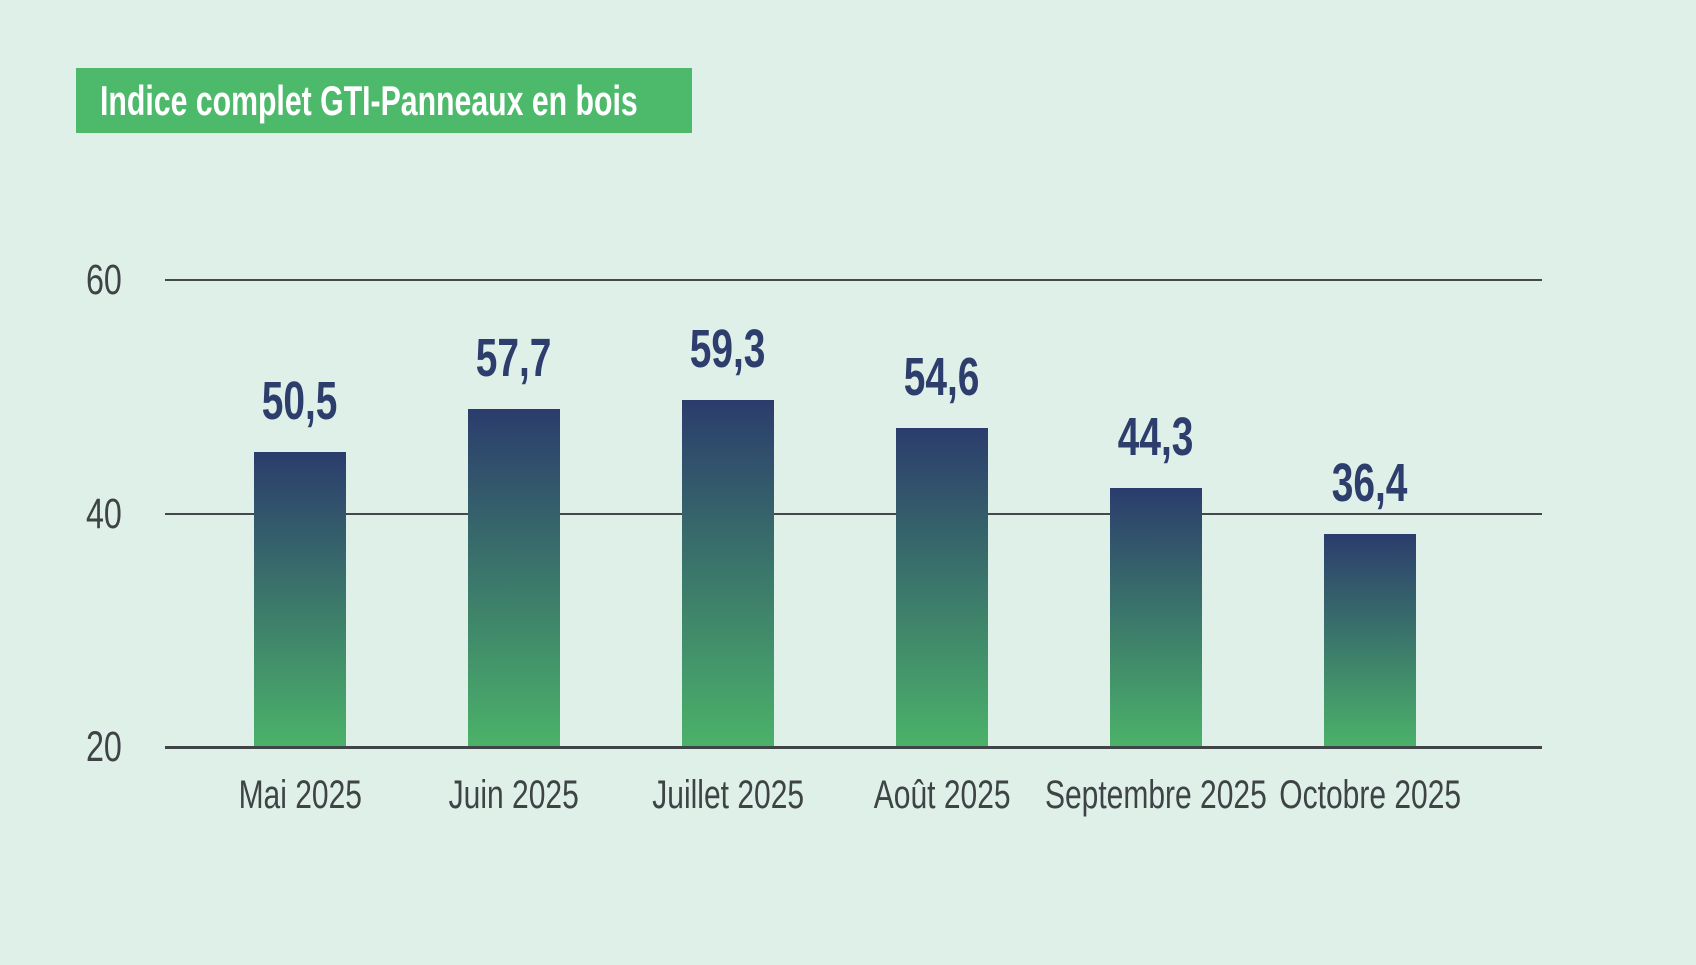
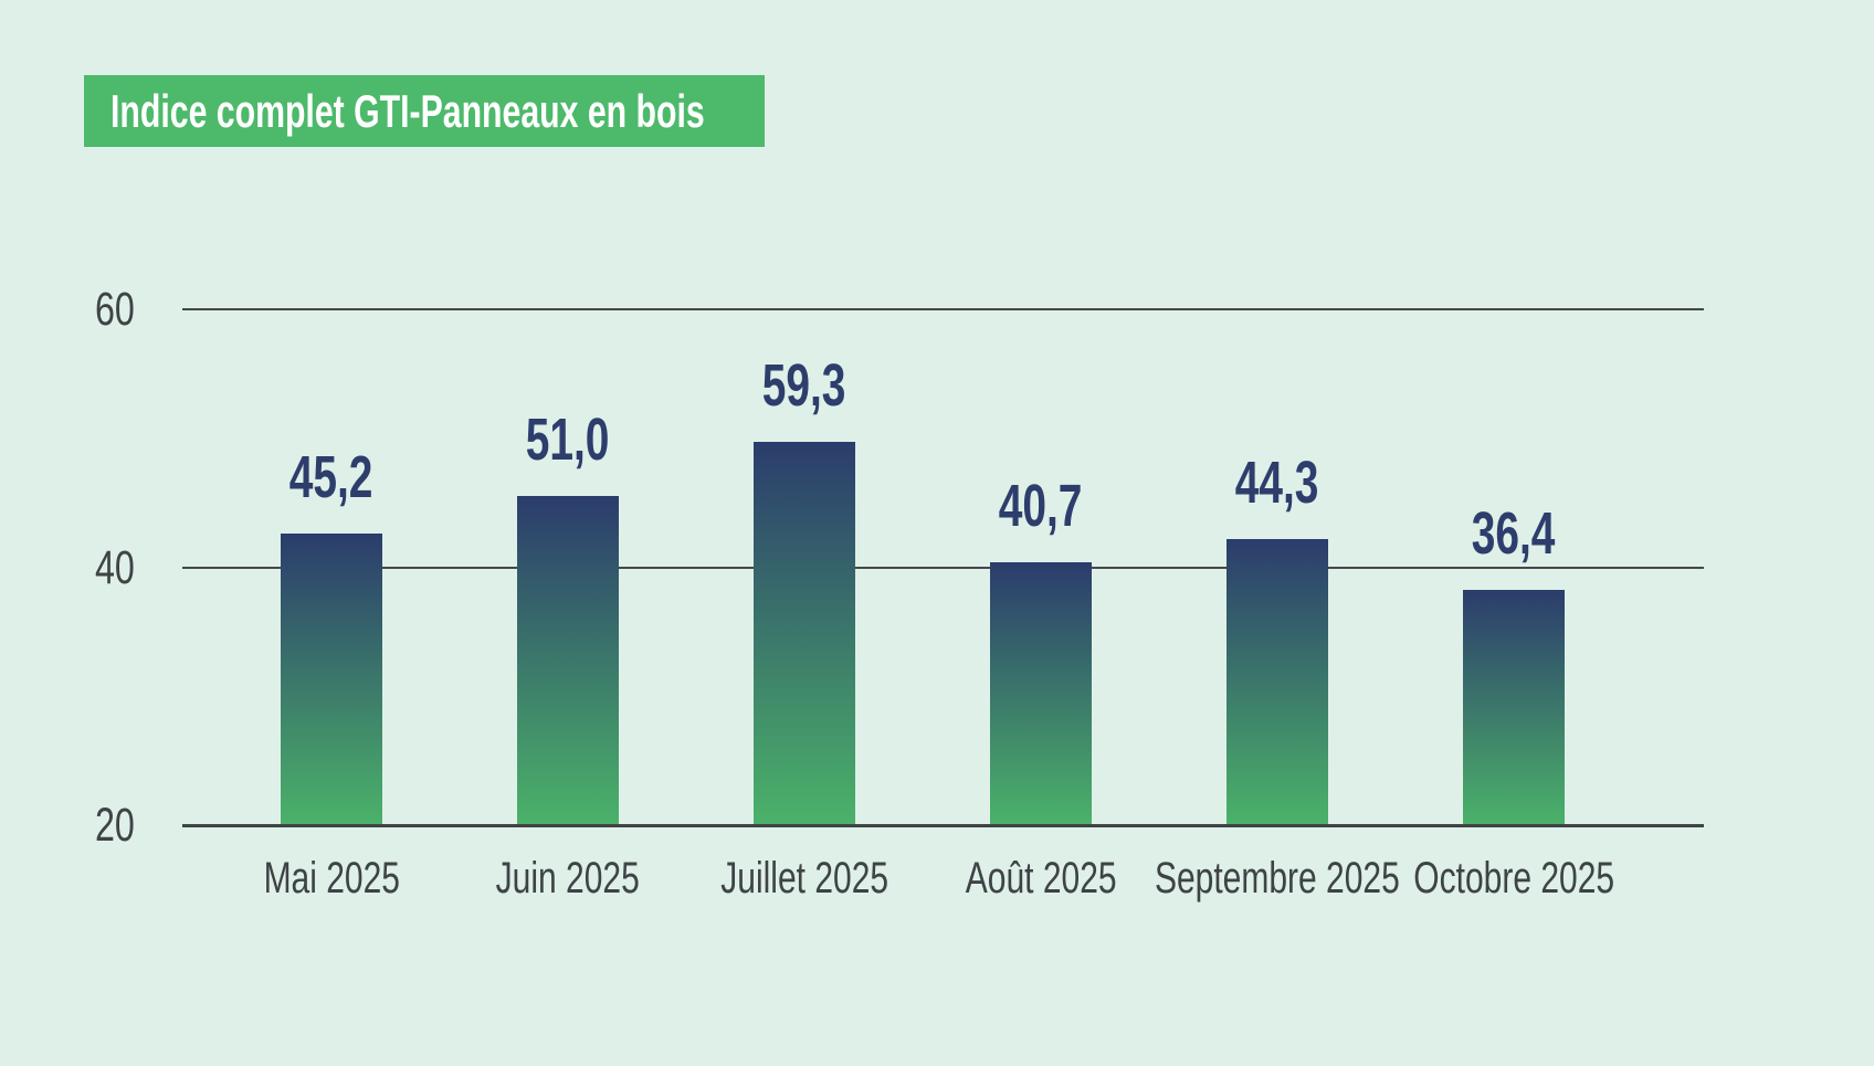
Mai 2025: 50,5 -> 45,2
Juin 2025: 57,7 -> 51,0
Août 2025: 54,6 -> 40,7
